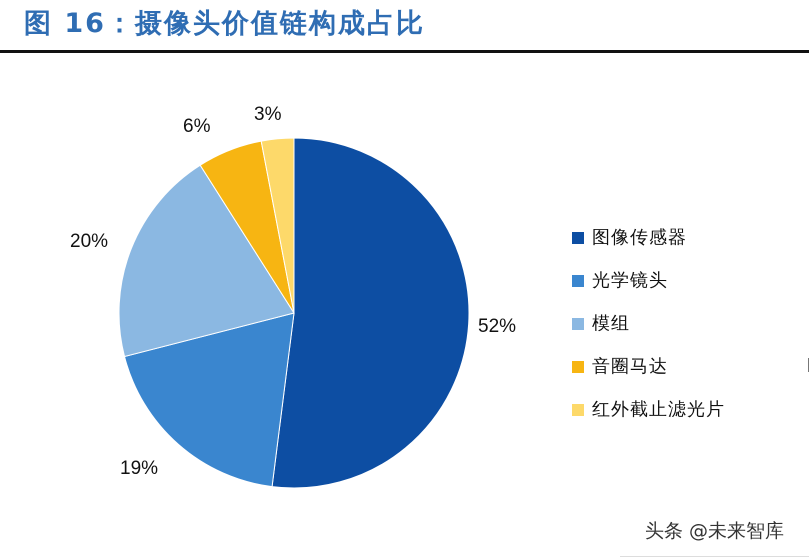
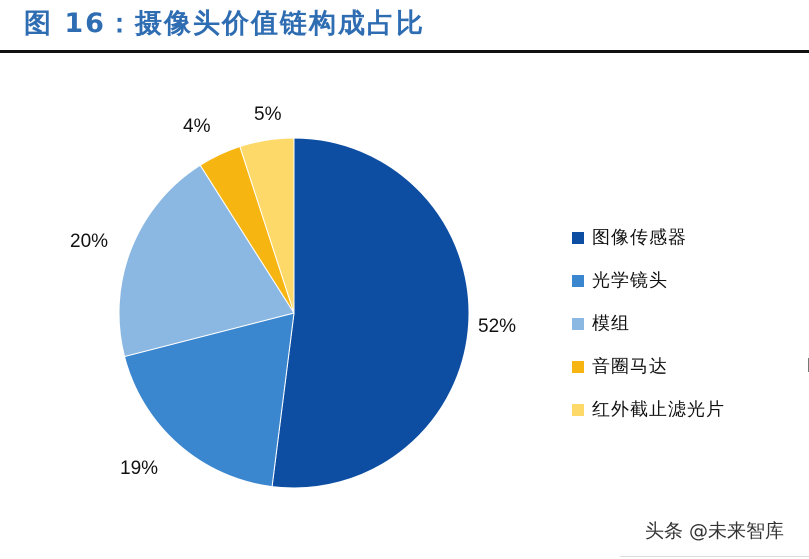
音圈马达: 6% -> 4%
红外截止滤光片: 3% -> 5%
